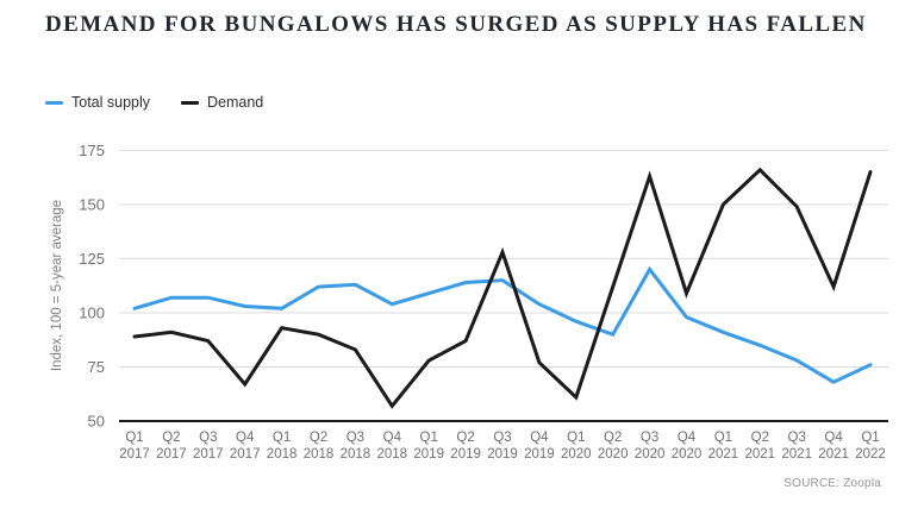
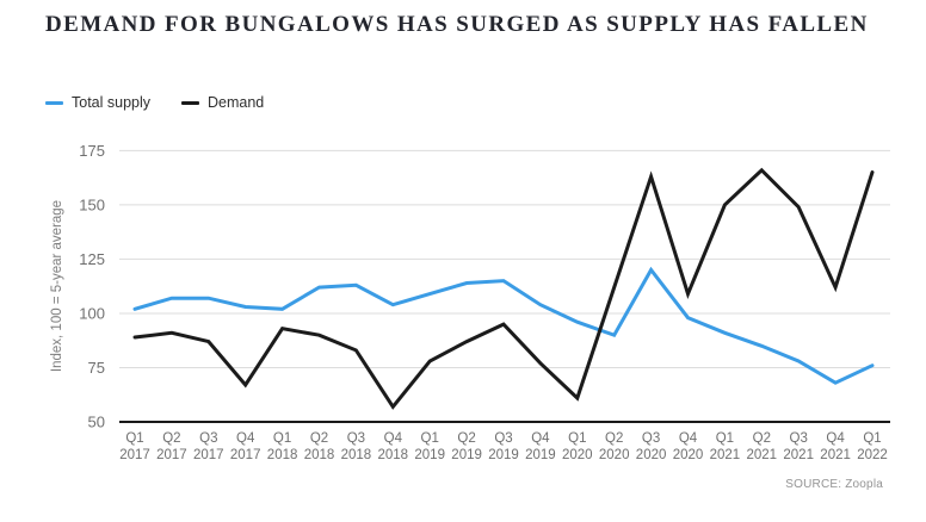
Demand/Q3 2019: 128 -> 95
